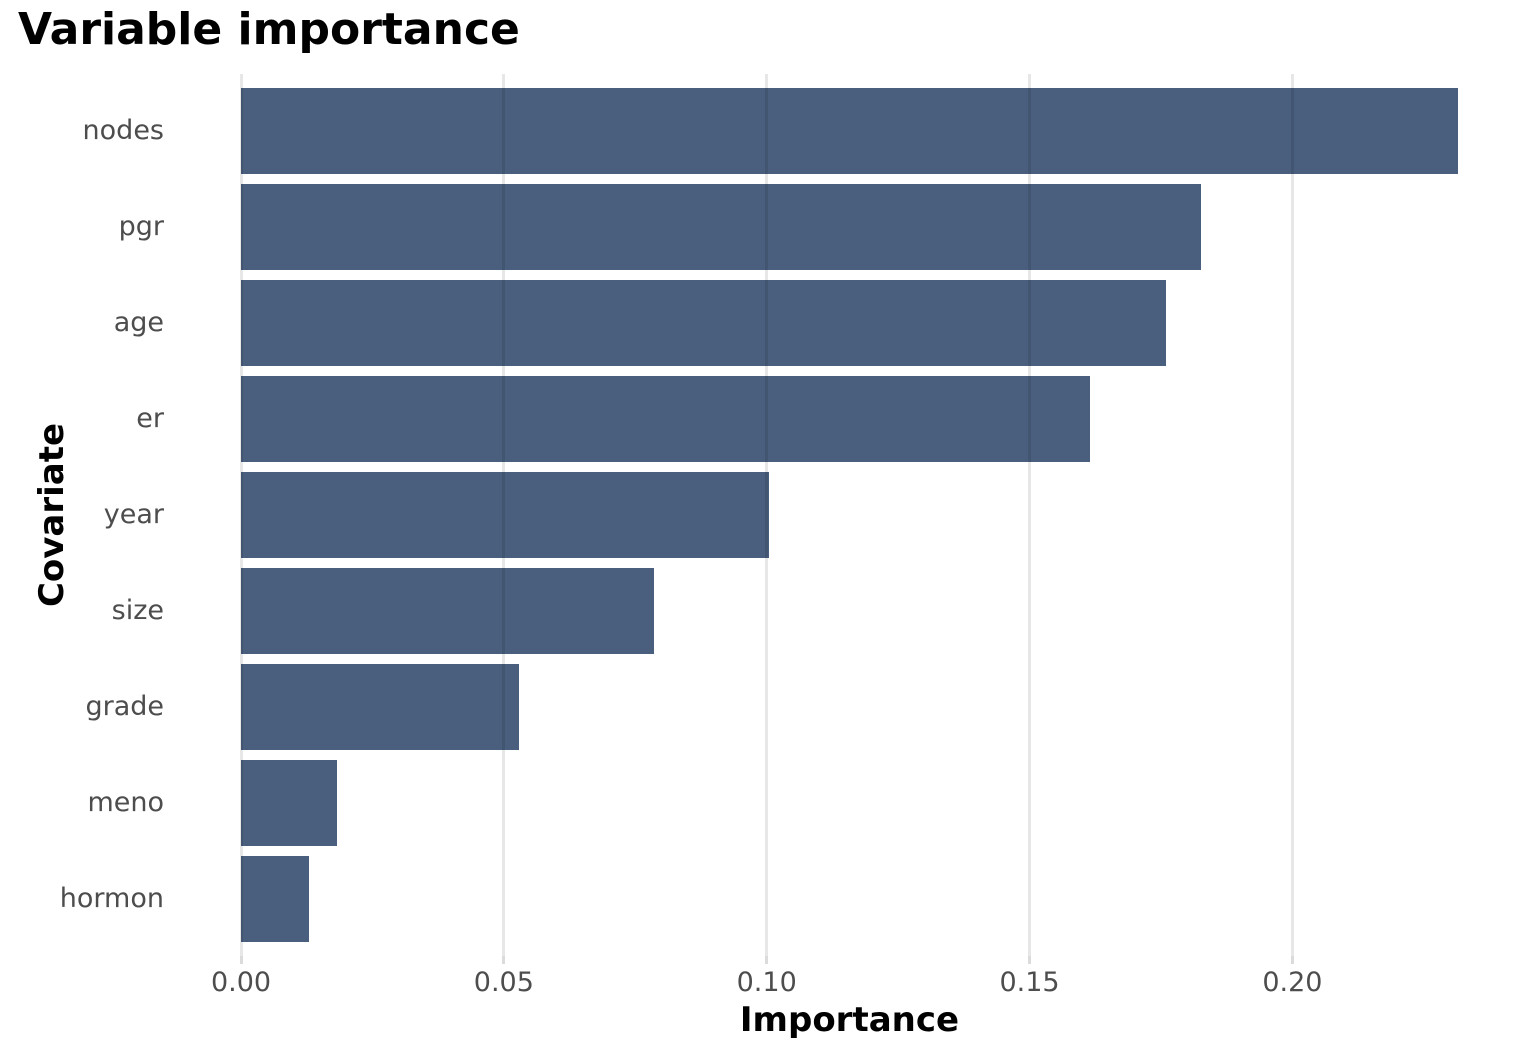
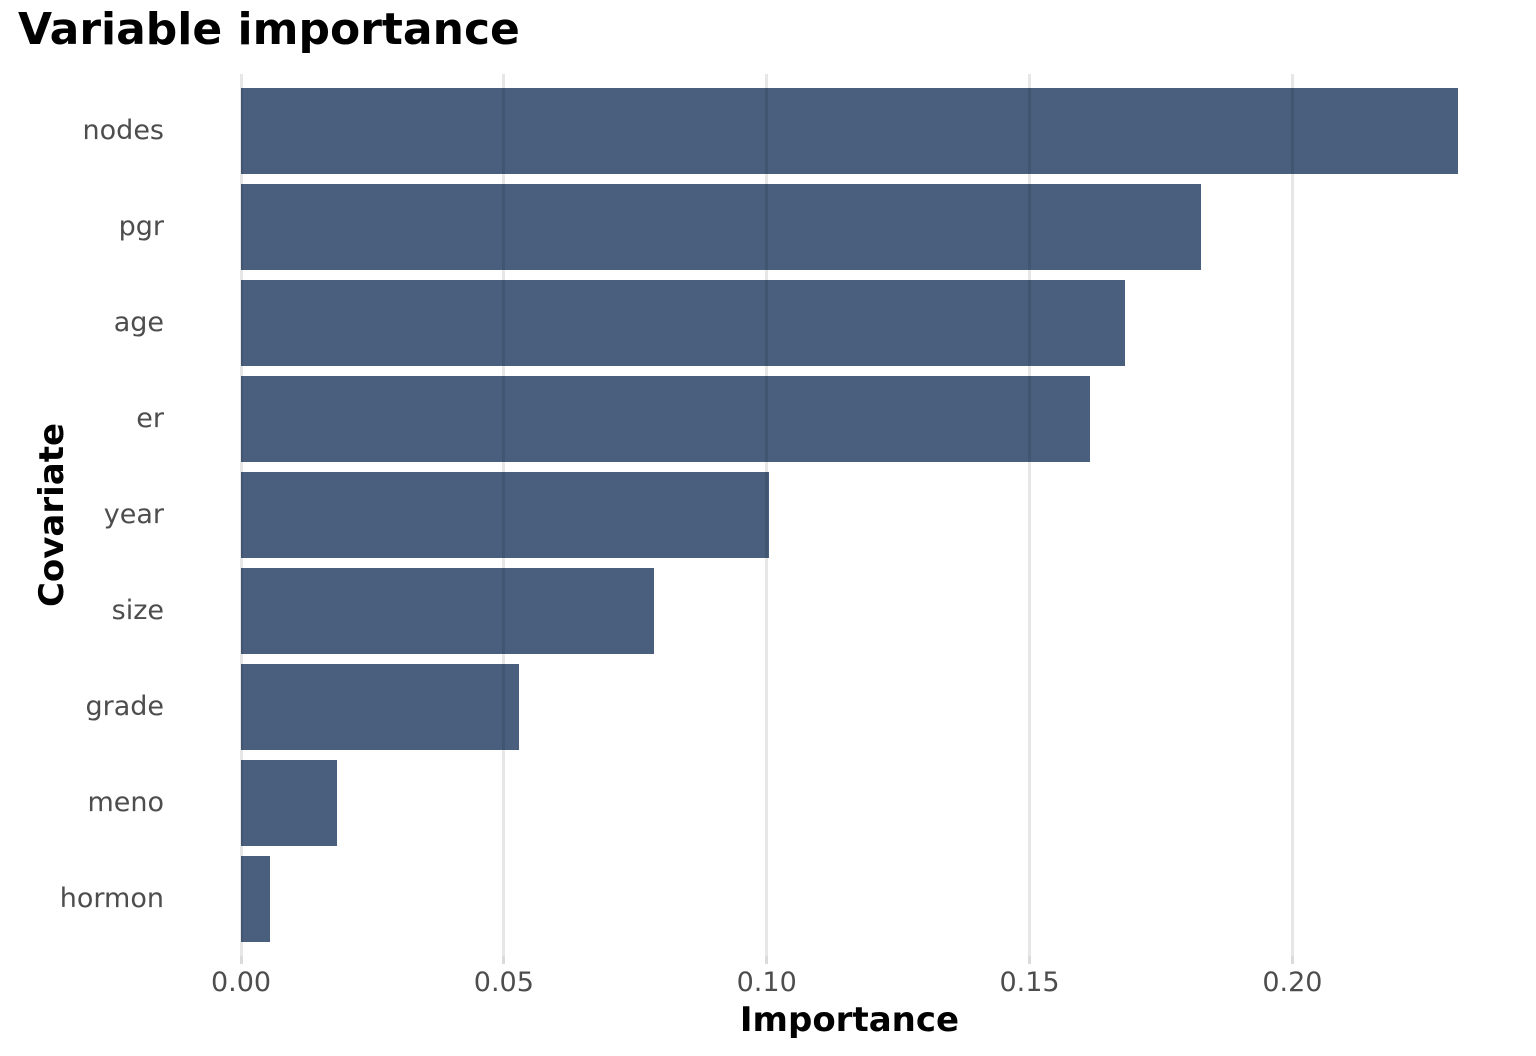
age: 0.176 -> 0.168
hormon: 0.013 -> 0.005
